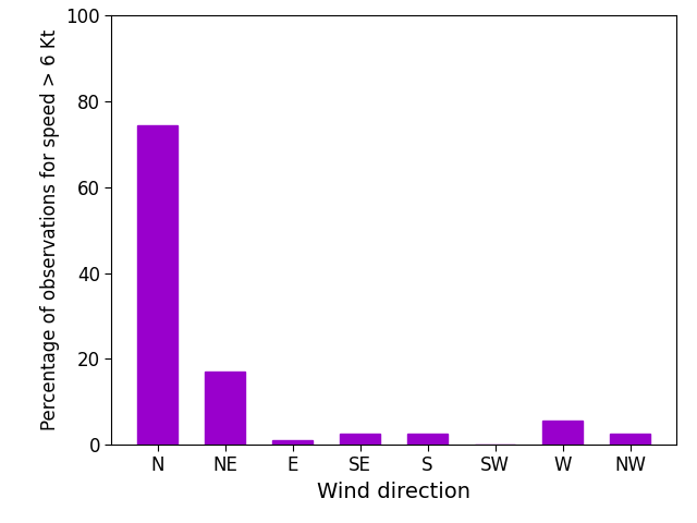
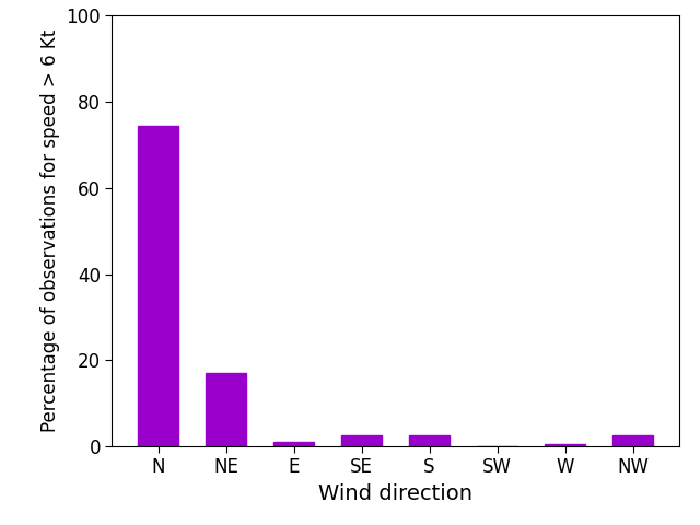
W: 5.5 -> 0.5
